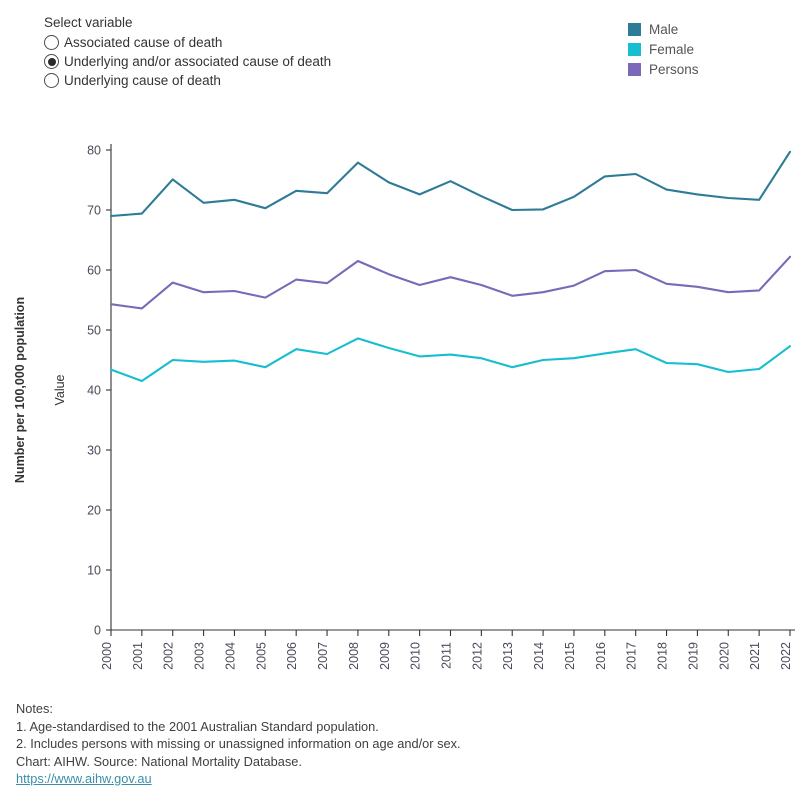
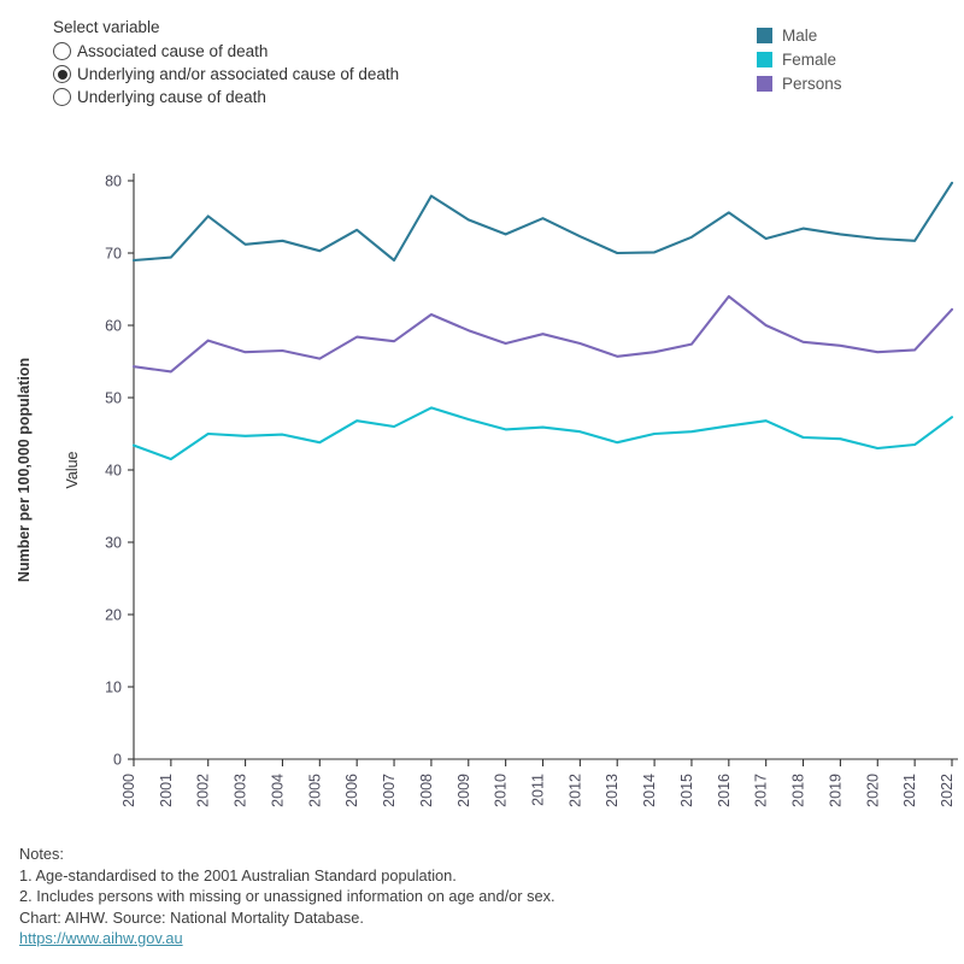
Male/2007: 73 -> 69
Persons/2016: 60 -> 64
Male/2017: 76 -> 72
